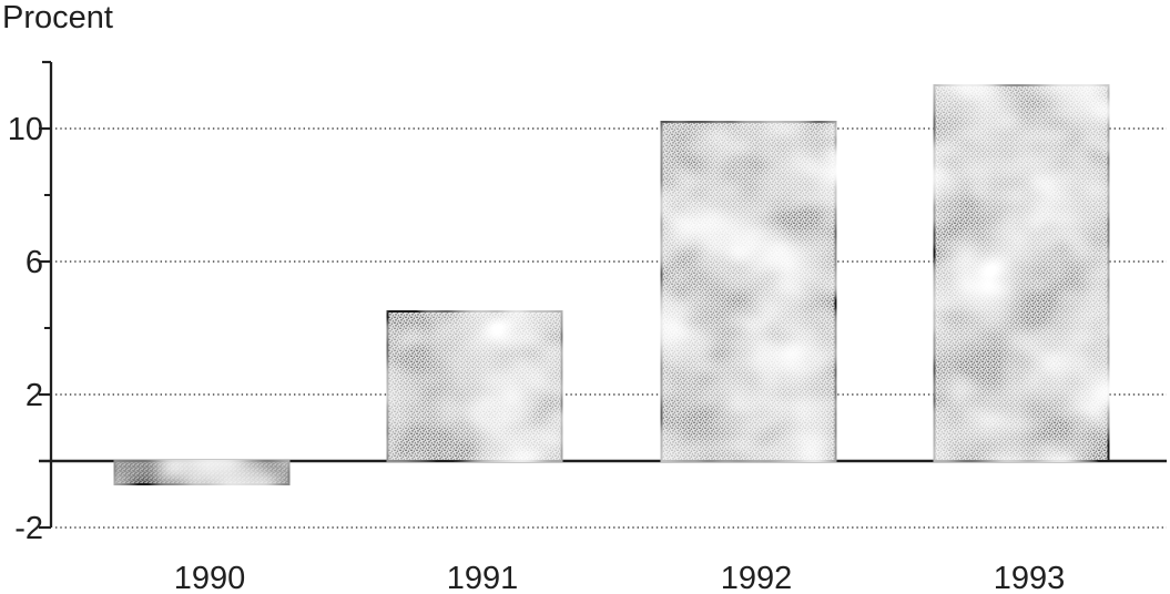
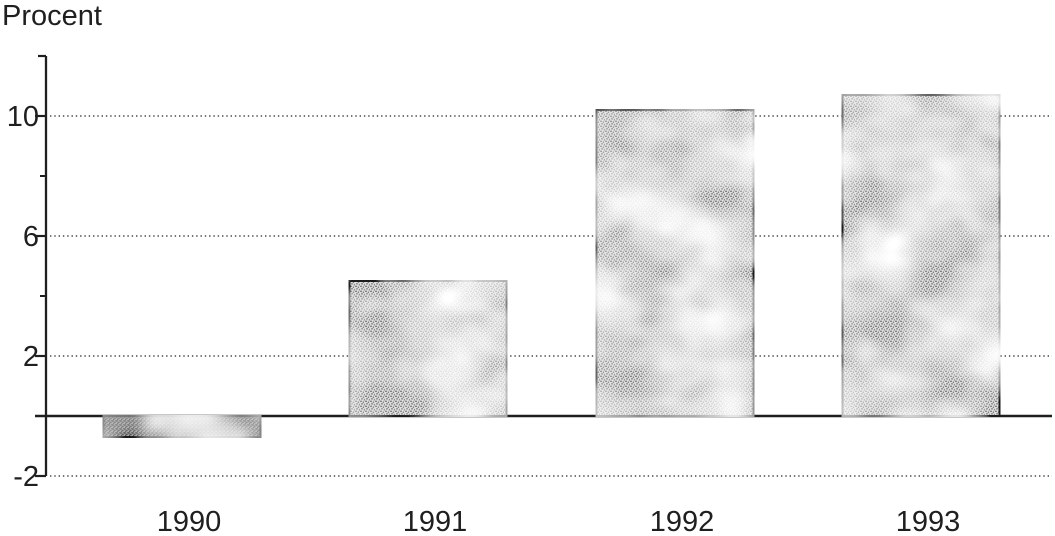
1993: 11.3 -> 10.7
